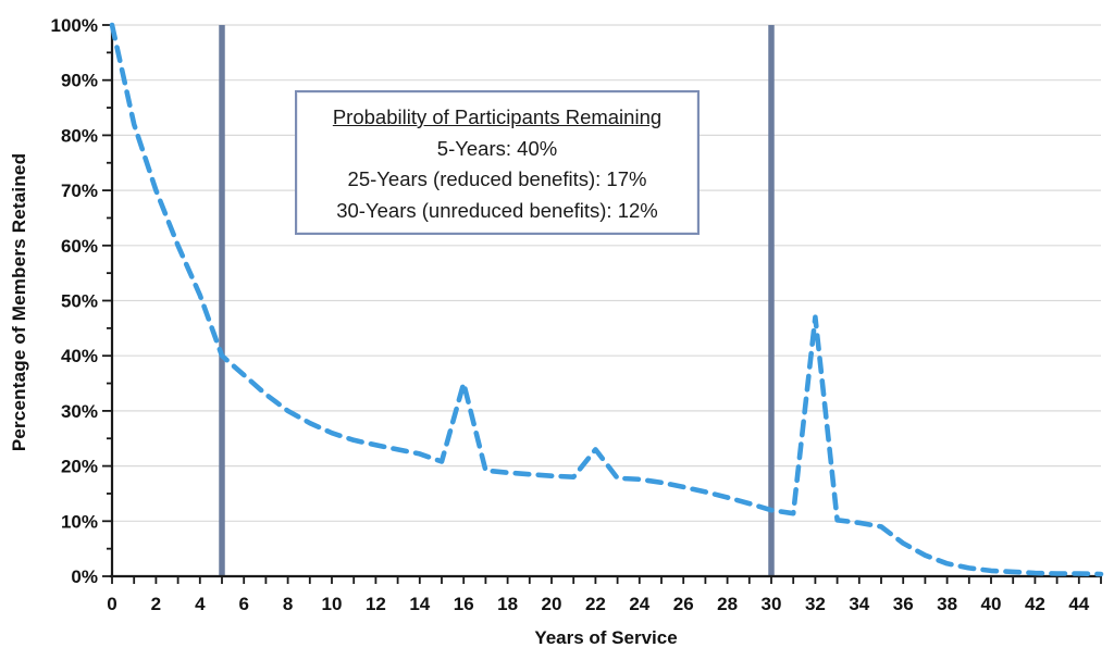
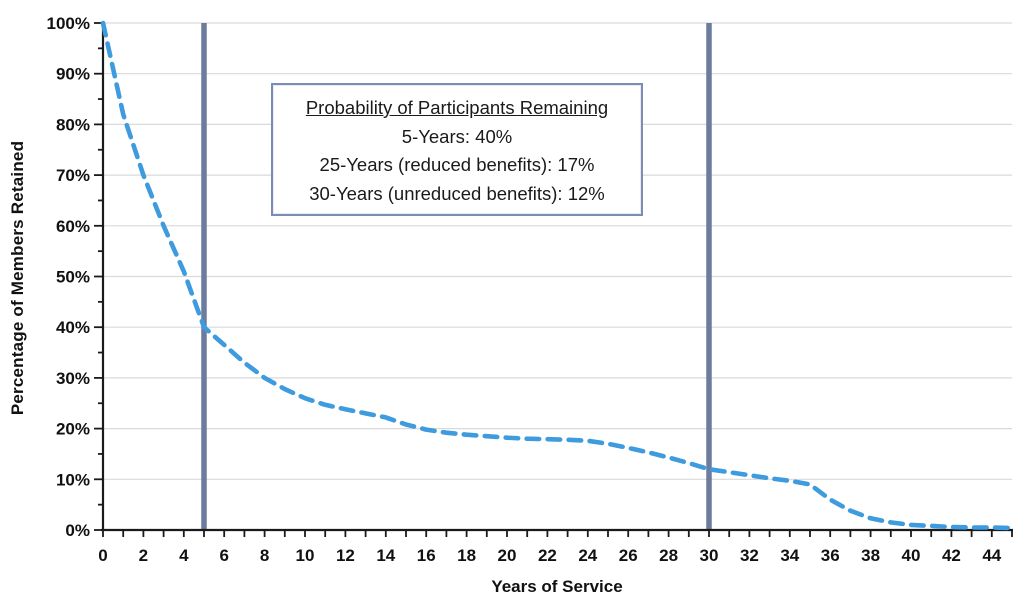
16: 35% -> 20%
22: 23% -> 18%
32: 47% -> 11%
